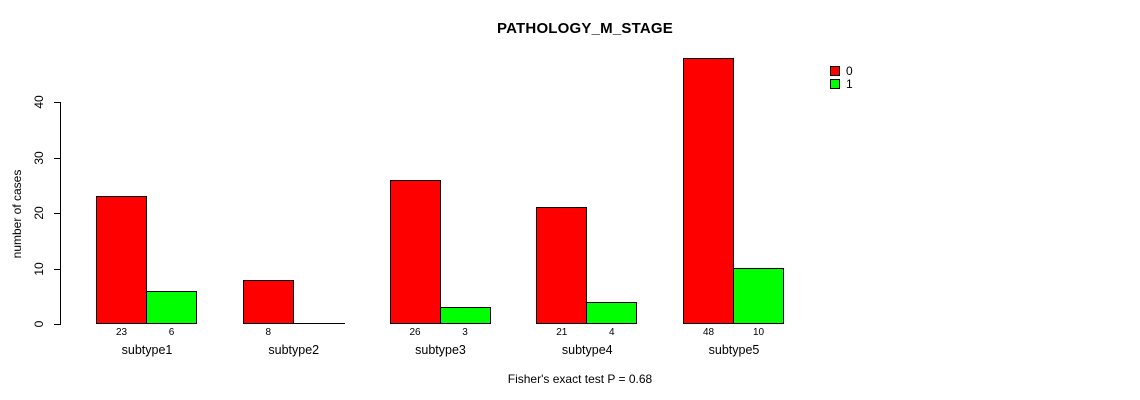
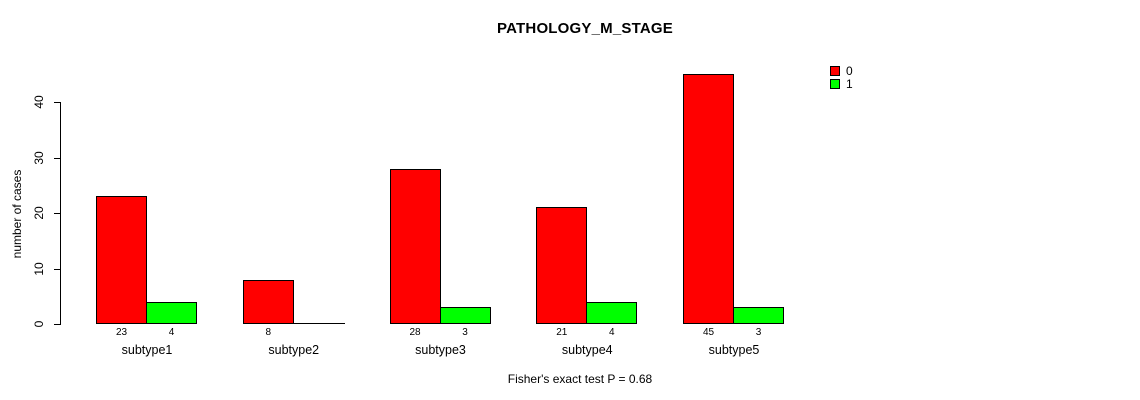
1/subtype1: 6 -> 4
0/subtype3: 26 -> 28
0/subtype5: 48 -> 45
1/subtype5: 10 -> 3
